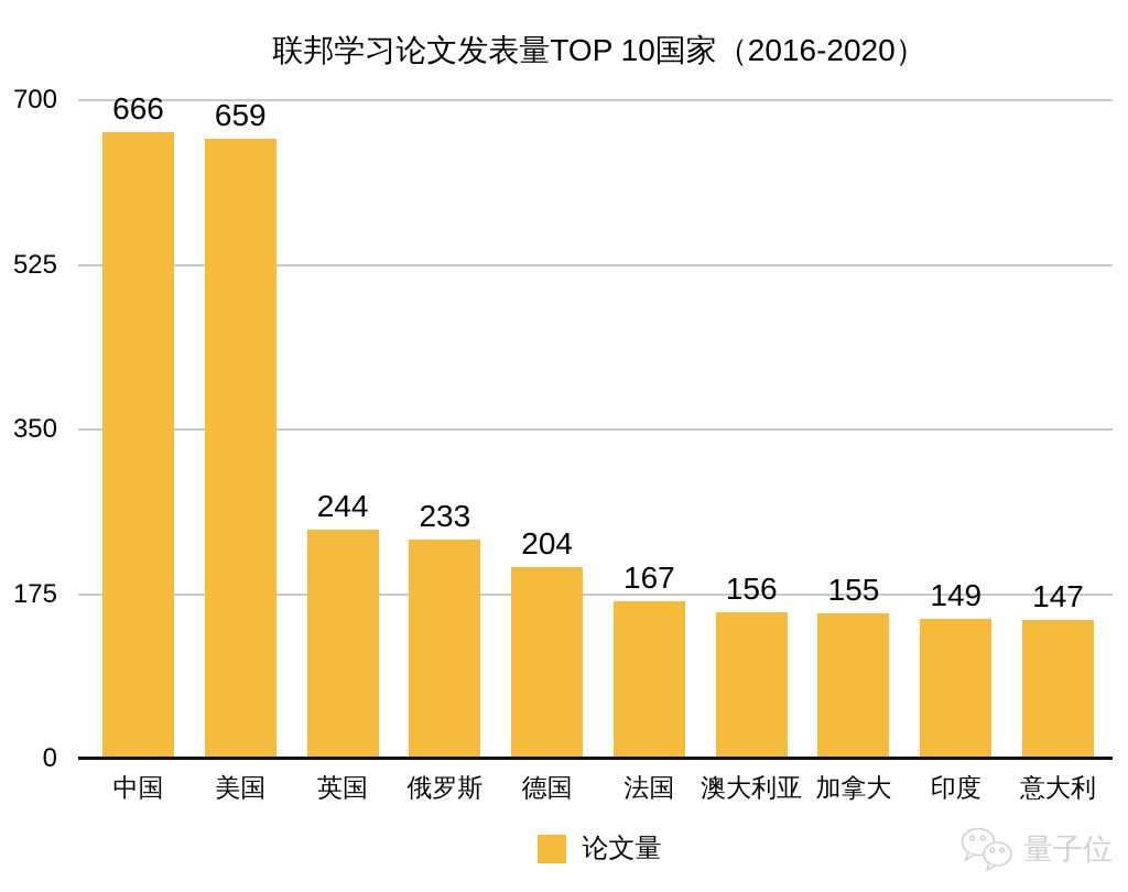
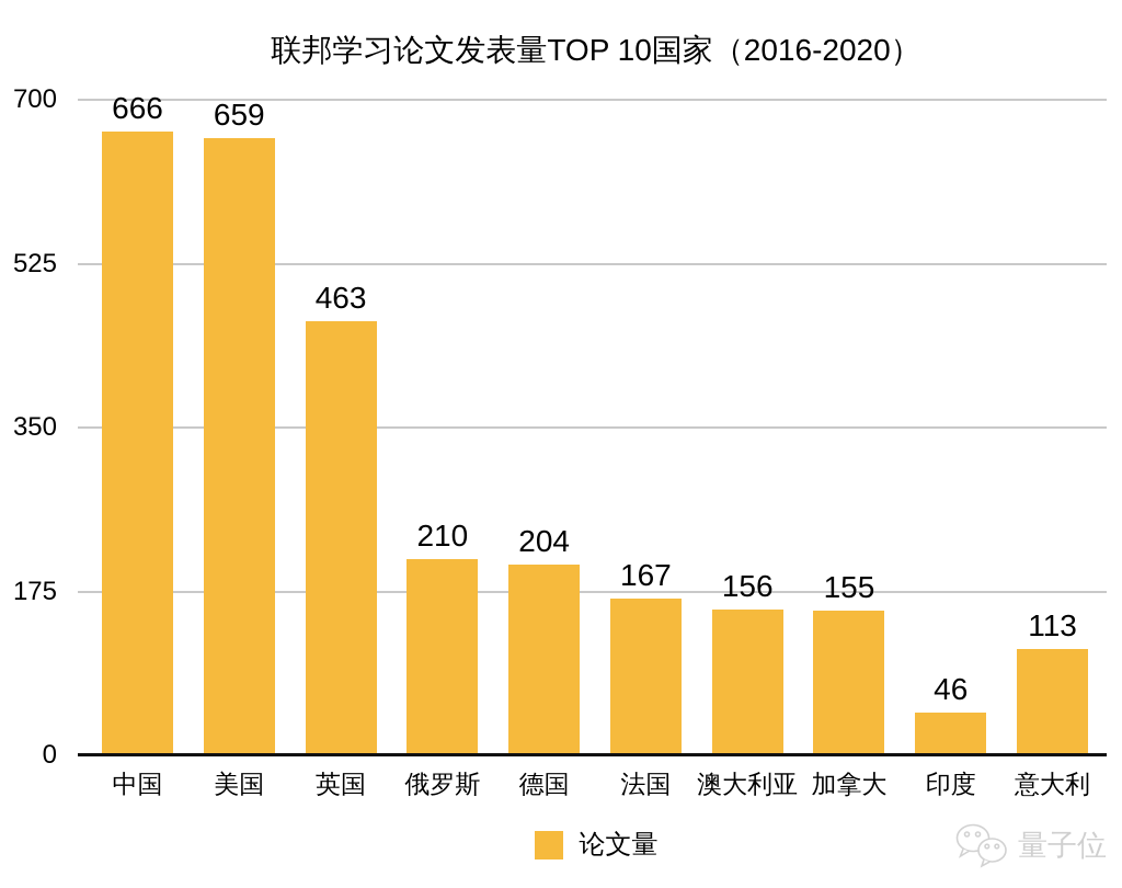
英国: 244 -> 463
俄罗斯: 233 -> 210
印度: 149 -> 46
意大利: 147 -> 113
